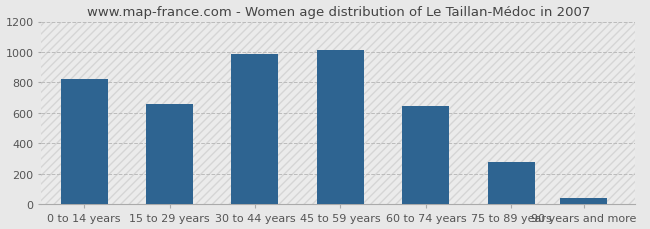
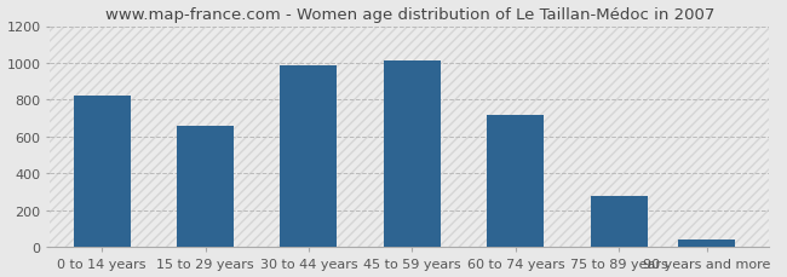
60 to 74 years: 650 -> 720
